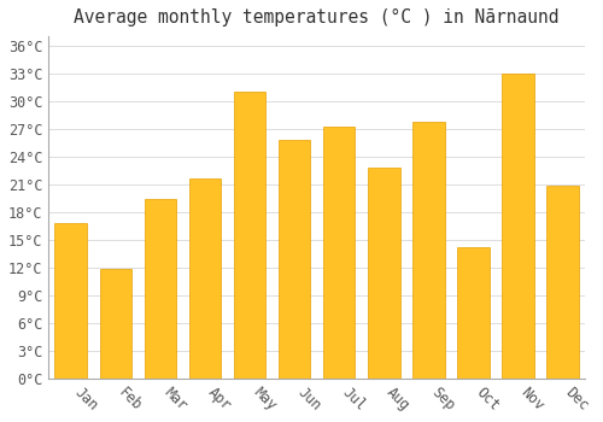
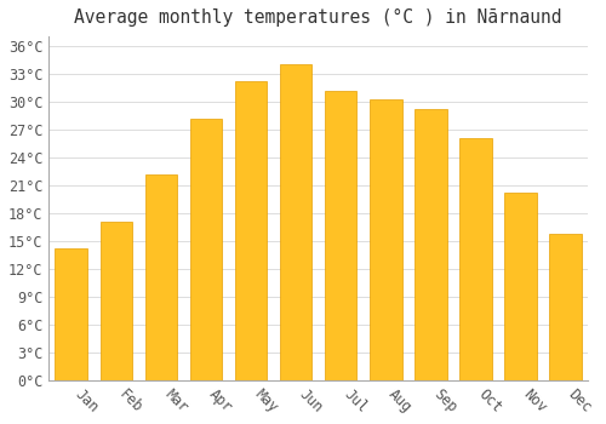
Jan: 16.8°C -> 14.2°C
Feb: 11.8°C -> 17.0°C
Mar: 19.4°C -> 22.2°C
Apr: 21.6°C -> 28.2°C
May: 31.0°C -> 32.2°C
Jun: 25.8°C -> 34.0°C
Jul: 27.2°C -> 31.2°C
Aug: 22.8°C -> 30.2°C
Sep: 27.8°C -> 29.2°C
Oct: 14.2°C -> 26.0°C
Nov: 33.0°C -> 20.2°C
Dec: 20.8°C -> 15.8°C
